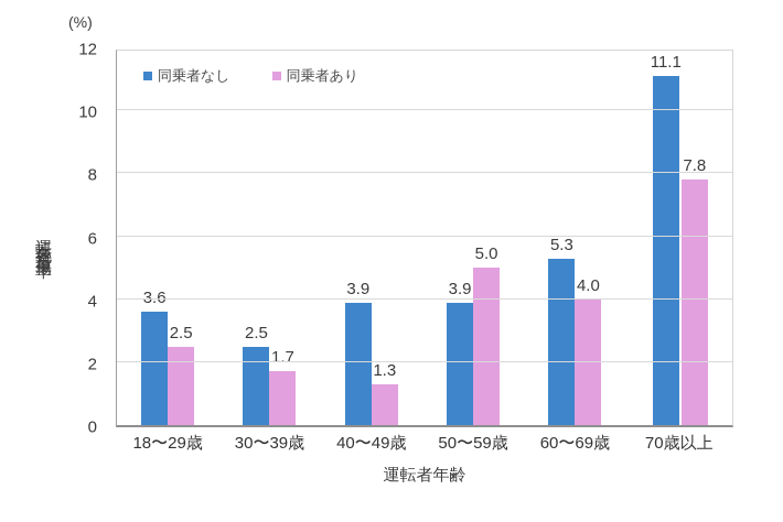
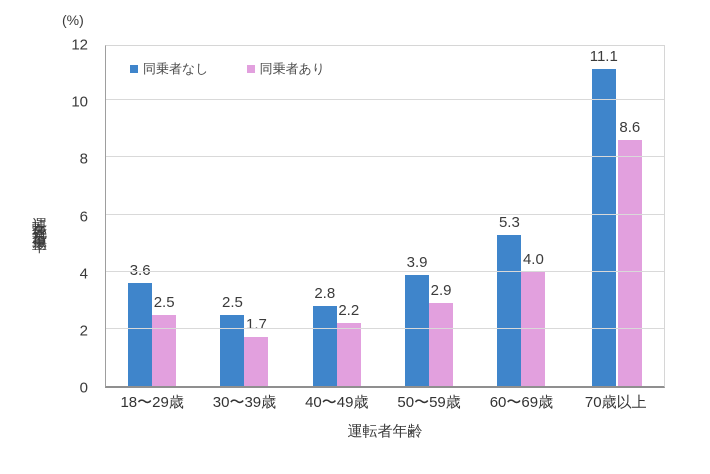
同乗者なし/40〜49歳: 3.9 -> 2.8
同乗者あり/40〜49歳: 1.3 -> 2.2
同乗者あり/50〜59歳: 5.0 -> 2.9
同乗者あり/70歳以上: 7.8 -> 8.6
